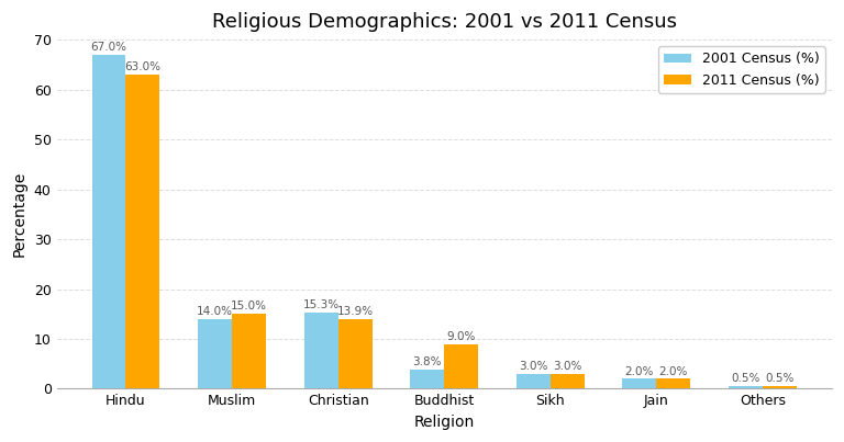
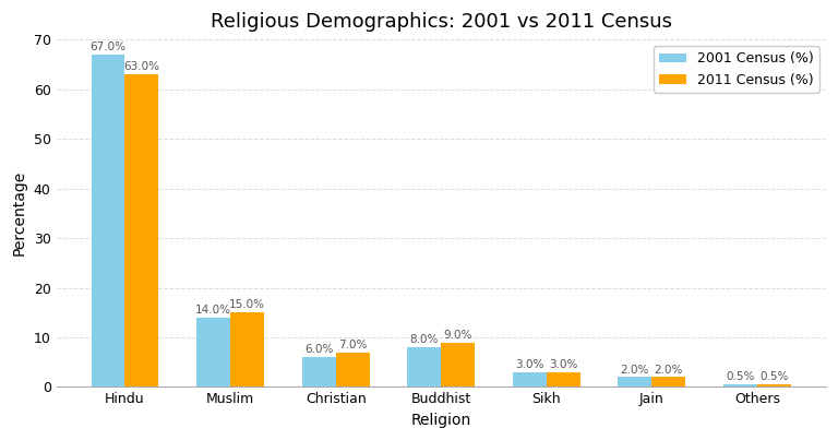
2001 Census (%)/Christian: 15.3% -> 6.0%
2011 Census (%)/Christian: 13.9% -> 7.0%
2001 Census (%)/Buddhist: 3.8% -> 8.0%
